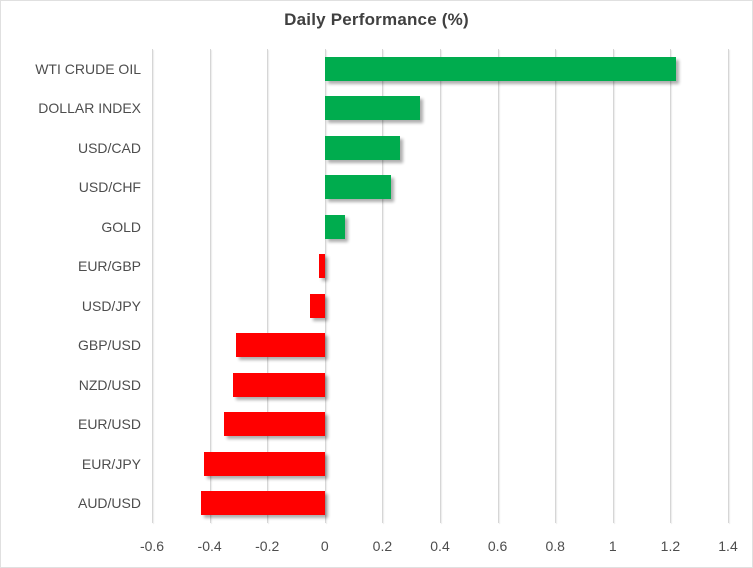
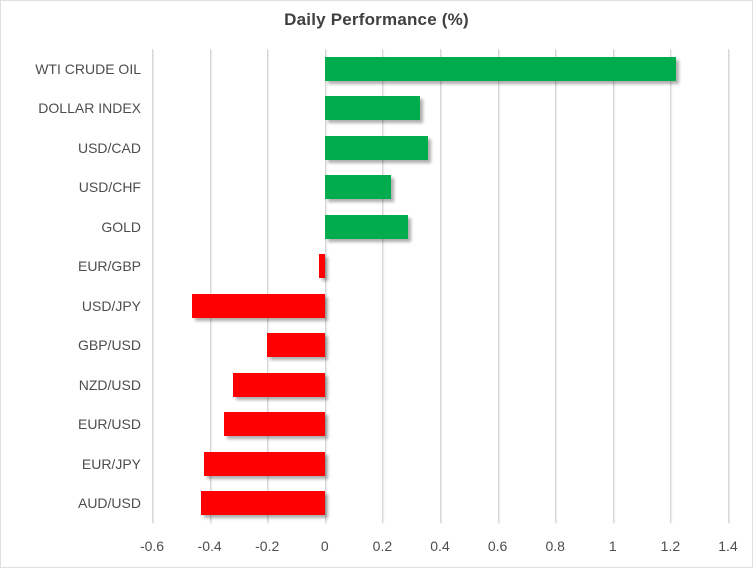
USD/CAD: 0.26 -> 0.36
GOLD: 0.07 -> 0.29
USD/JPY: -0.05 -> -0.46
GBP/USD: -0.31 -> -0.20
